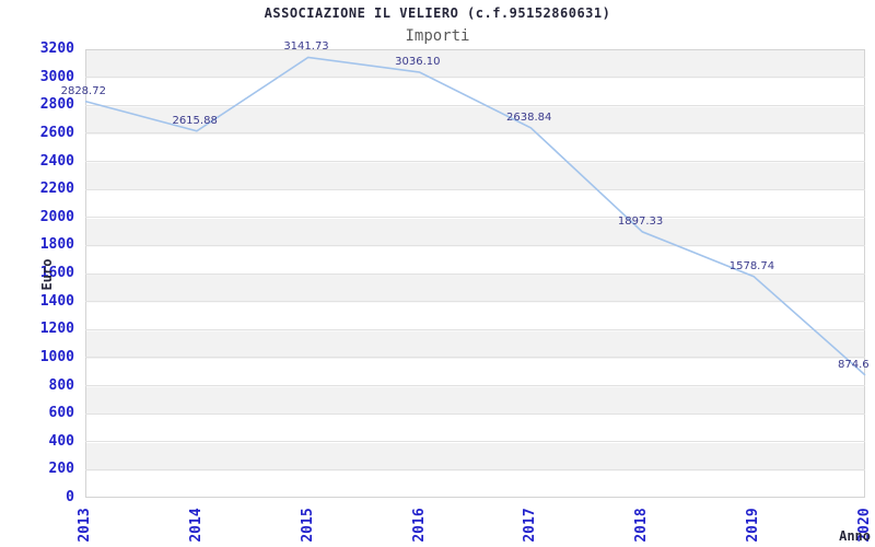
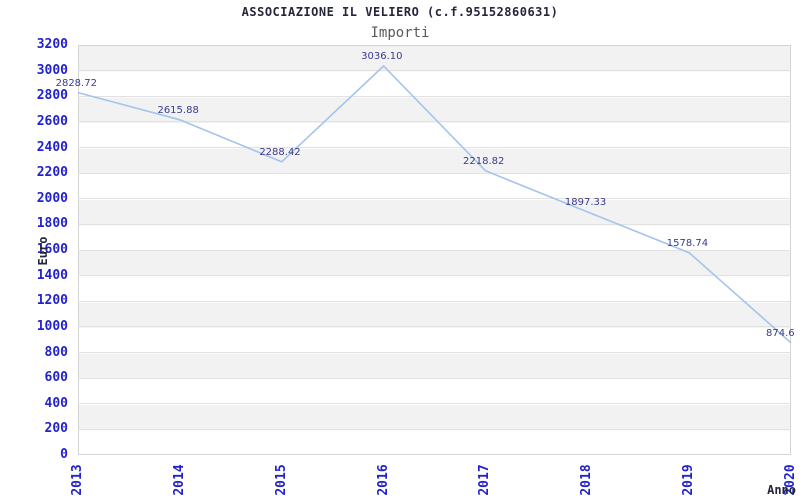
2015: 3141.73 -> 2288.42
2017: 2638.84 -> 2218.82
